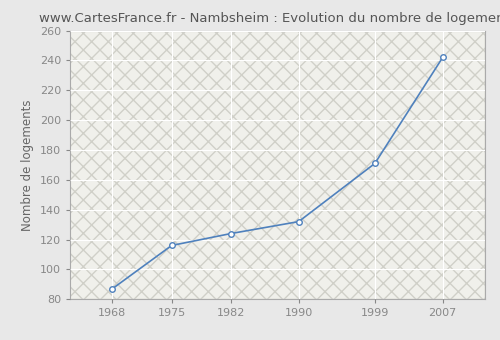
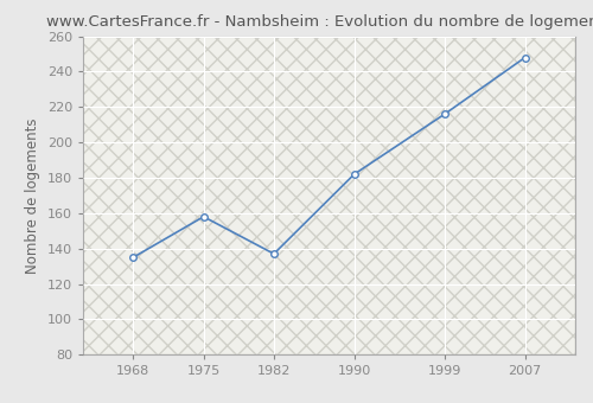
1968: 87 -> 135
1975: 116 -> 158
1982: 124 -> 137
1990: 132 -> 182
1999: 171 -> 216
2007: 242 -> 248
